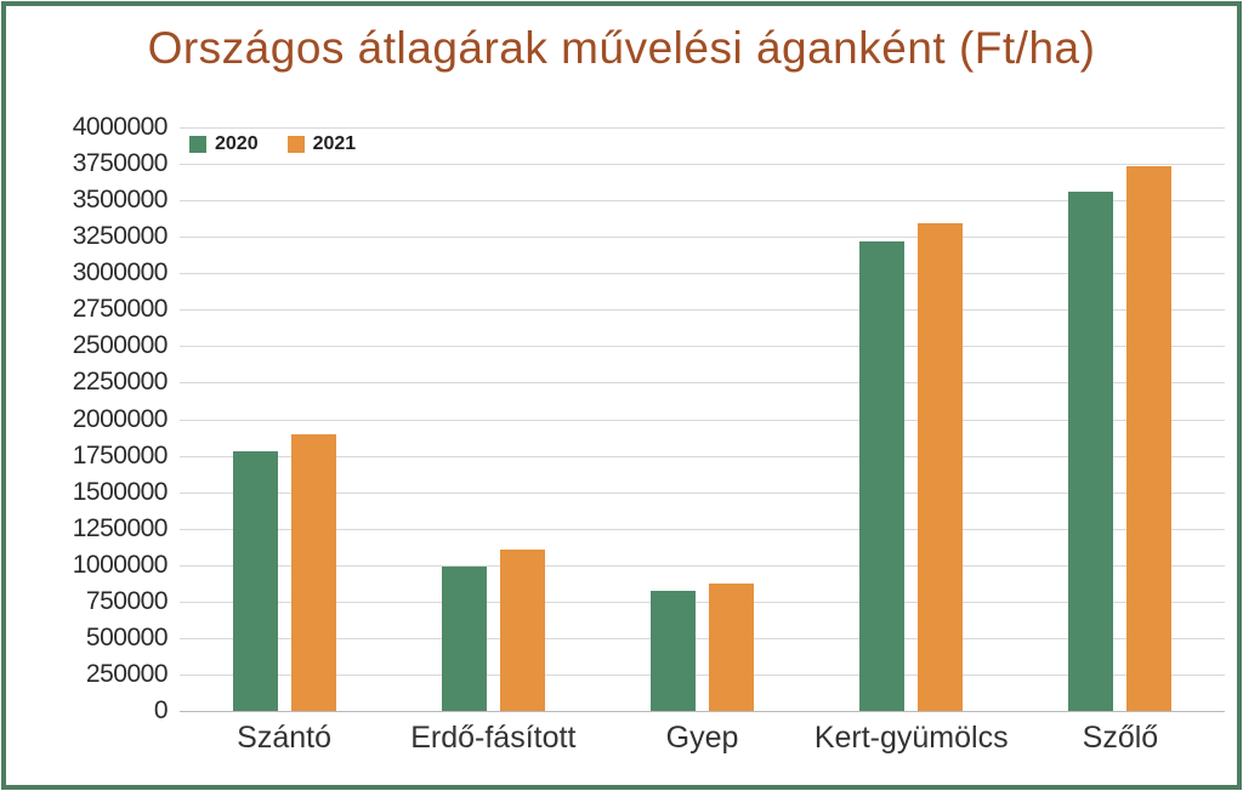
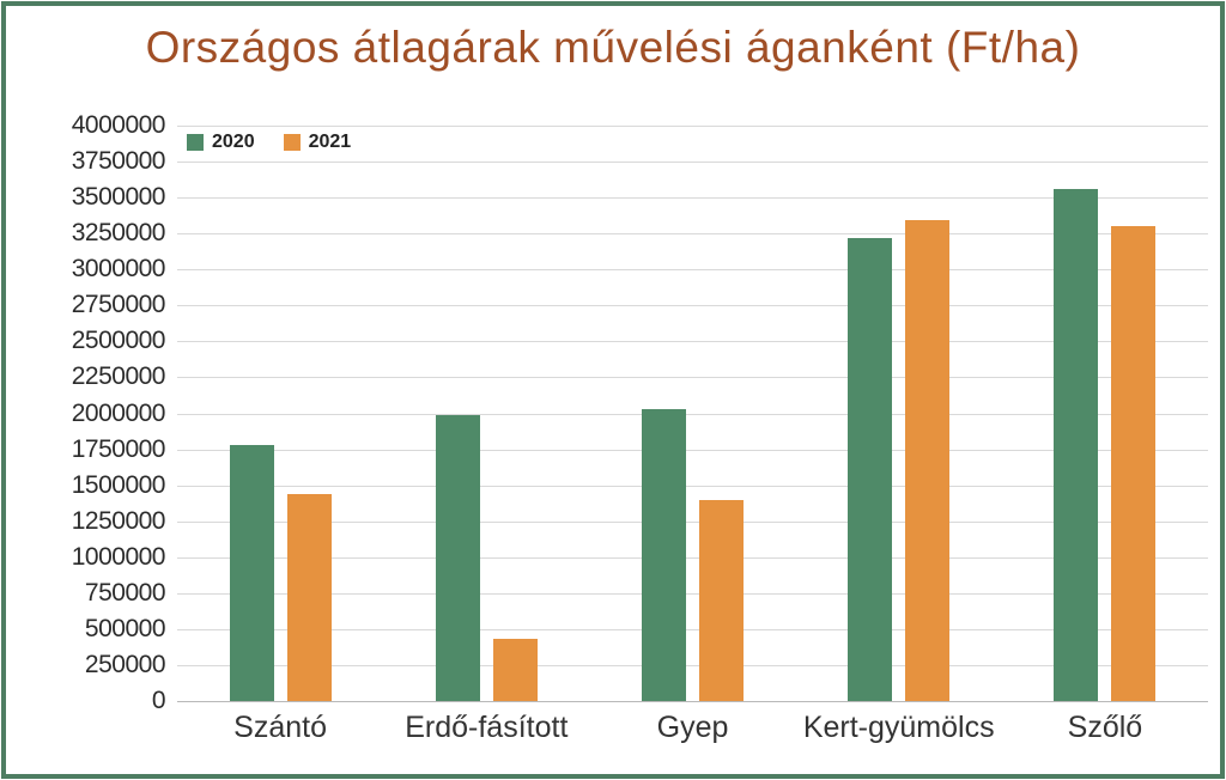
2021/Szántó: 1900000 -> 1440000
2020/Erdő-fásított: 990000 -> 1990000
2021/Erdő-fásított: 1110000 -> 430000
2020/Gyep: 820000 -> 2030000
2021/Gyep: 870000 -> 1400000
2021/Szőlő: 3730000 -> 3300000
